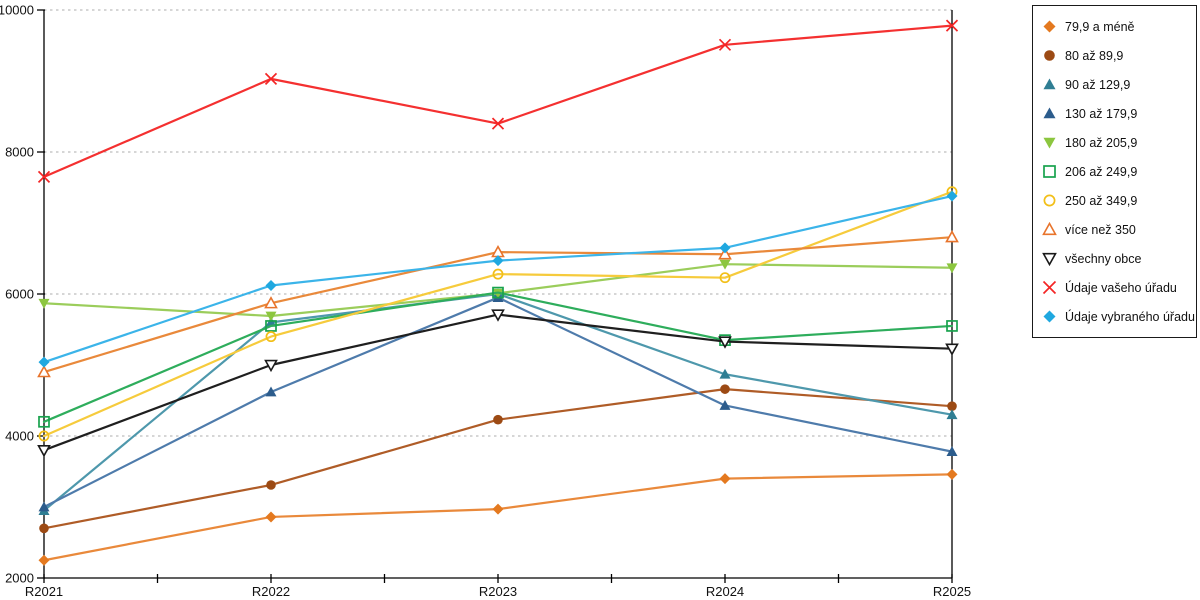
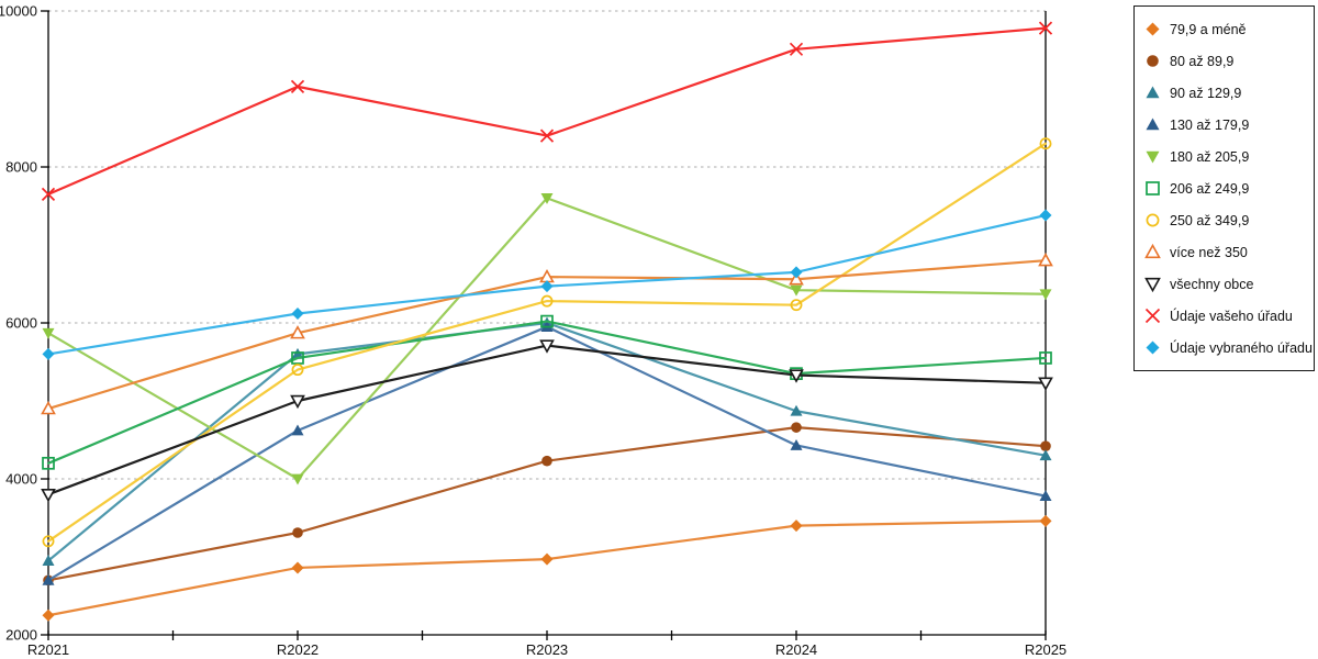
130 až 179,9/R2021: 3000 -> 2700
250 až 349,9/R2021: 4000 -> 3200
Údaje vybraného úřadu/R2021: 5000 -> 5600
180 až 205,9/R2022: 5700 -> 4000
180 až 205,9/R2023: 6000 -> 7600
250 až 349,9/R2025: 7400 -> 8300
